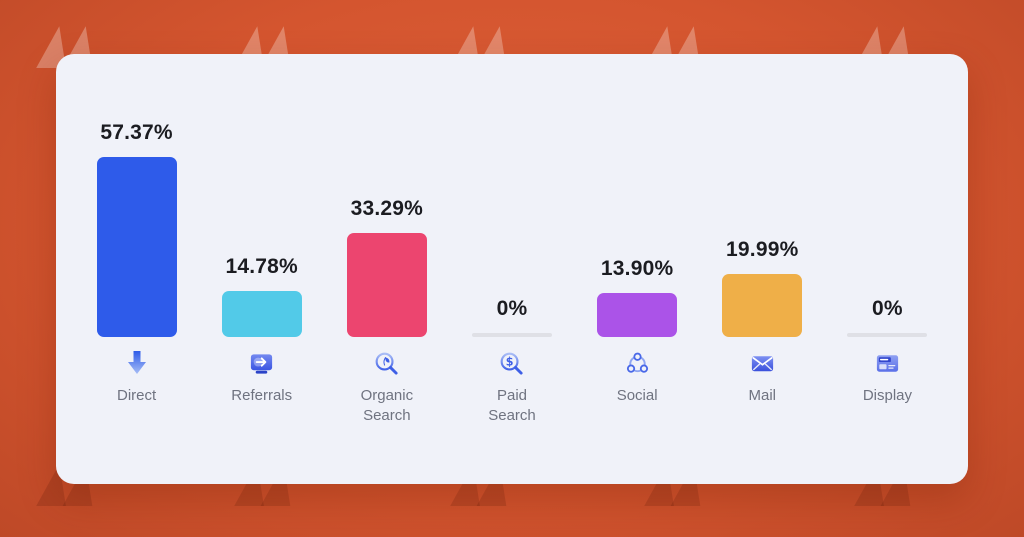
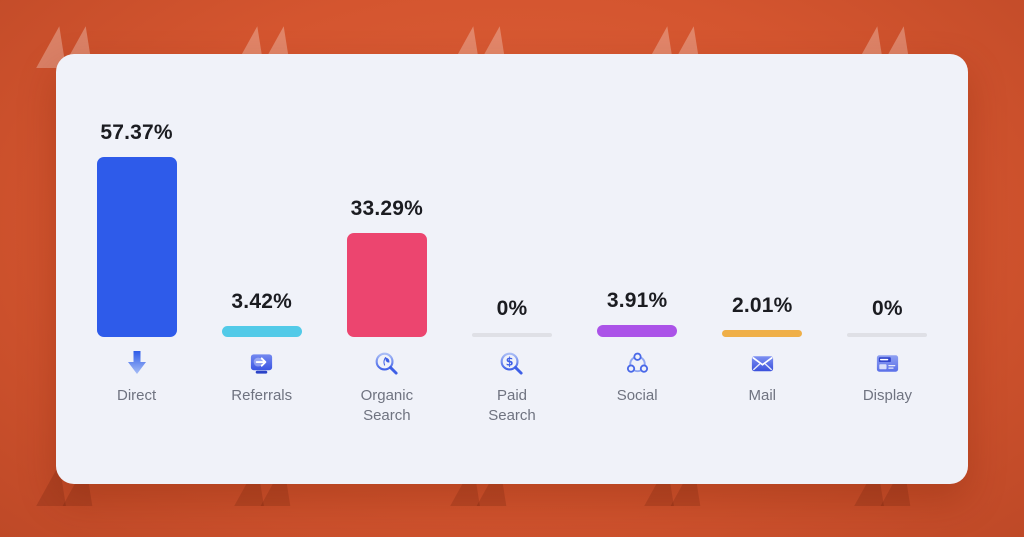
Referrals: 14.78% -> 3.42%
Social: 13.90% -> 3.91%
Mail: 19.99% -> 2.01%
